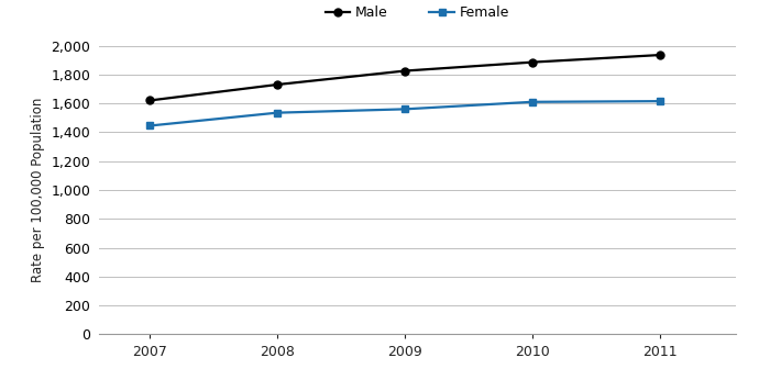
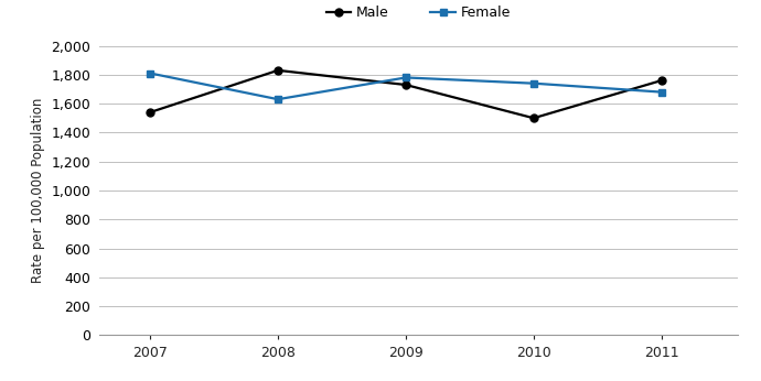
Male/2007: 1,620 -> 1,540
Female/2007: 1,440 -> 1,810
Male/2008: 1,730 -> 1,830
Female/2008: 1,540 -> 1,630
Male/2009: 1,820 -> 1,730
Female/2009: 1,560 -> 1,780
Male/2010: 1,880 -> 1,500
Female/2010: 1,610 -> 1,740
Male/2011: 1,940 -> 1,760
Female/2011: 1,620 -> 1,680
